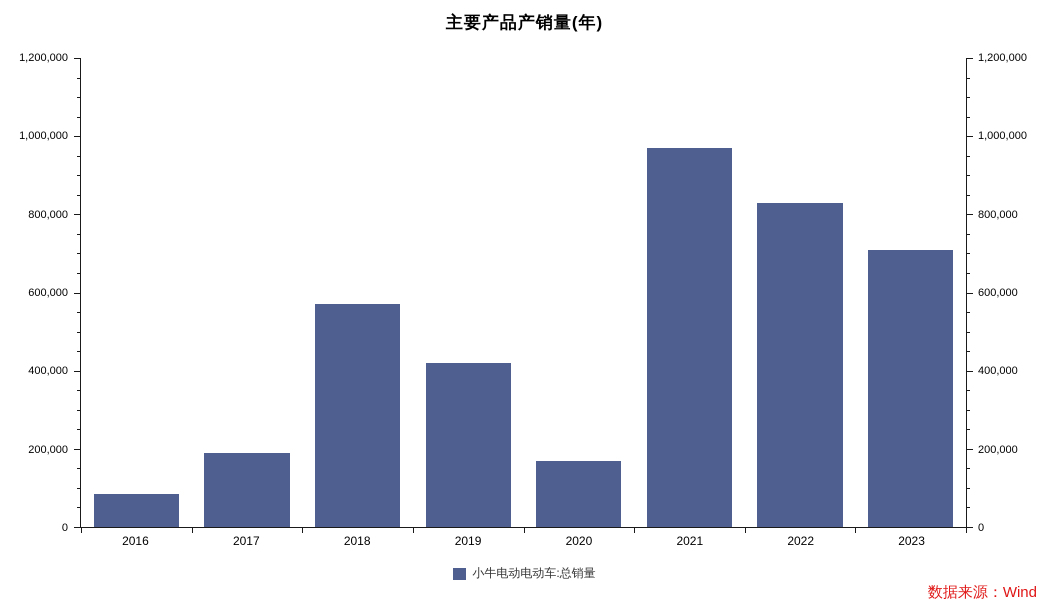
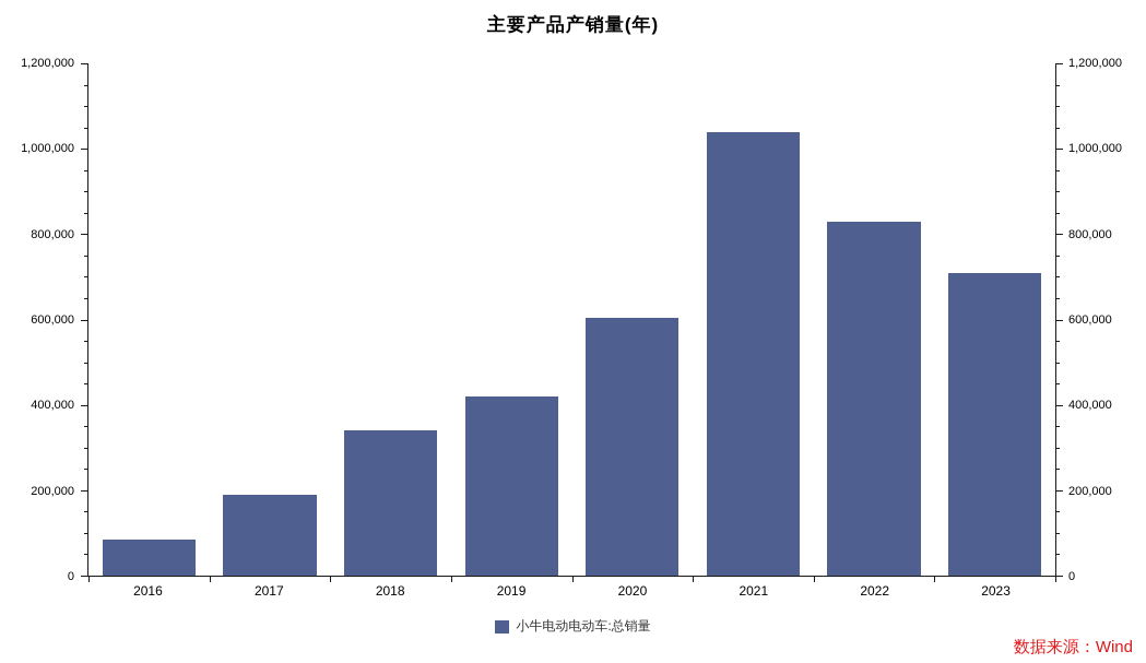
2018: 570000 -> 340000
2020: 170000 -> 600000
2021: 970000 -> 1040000
